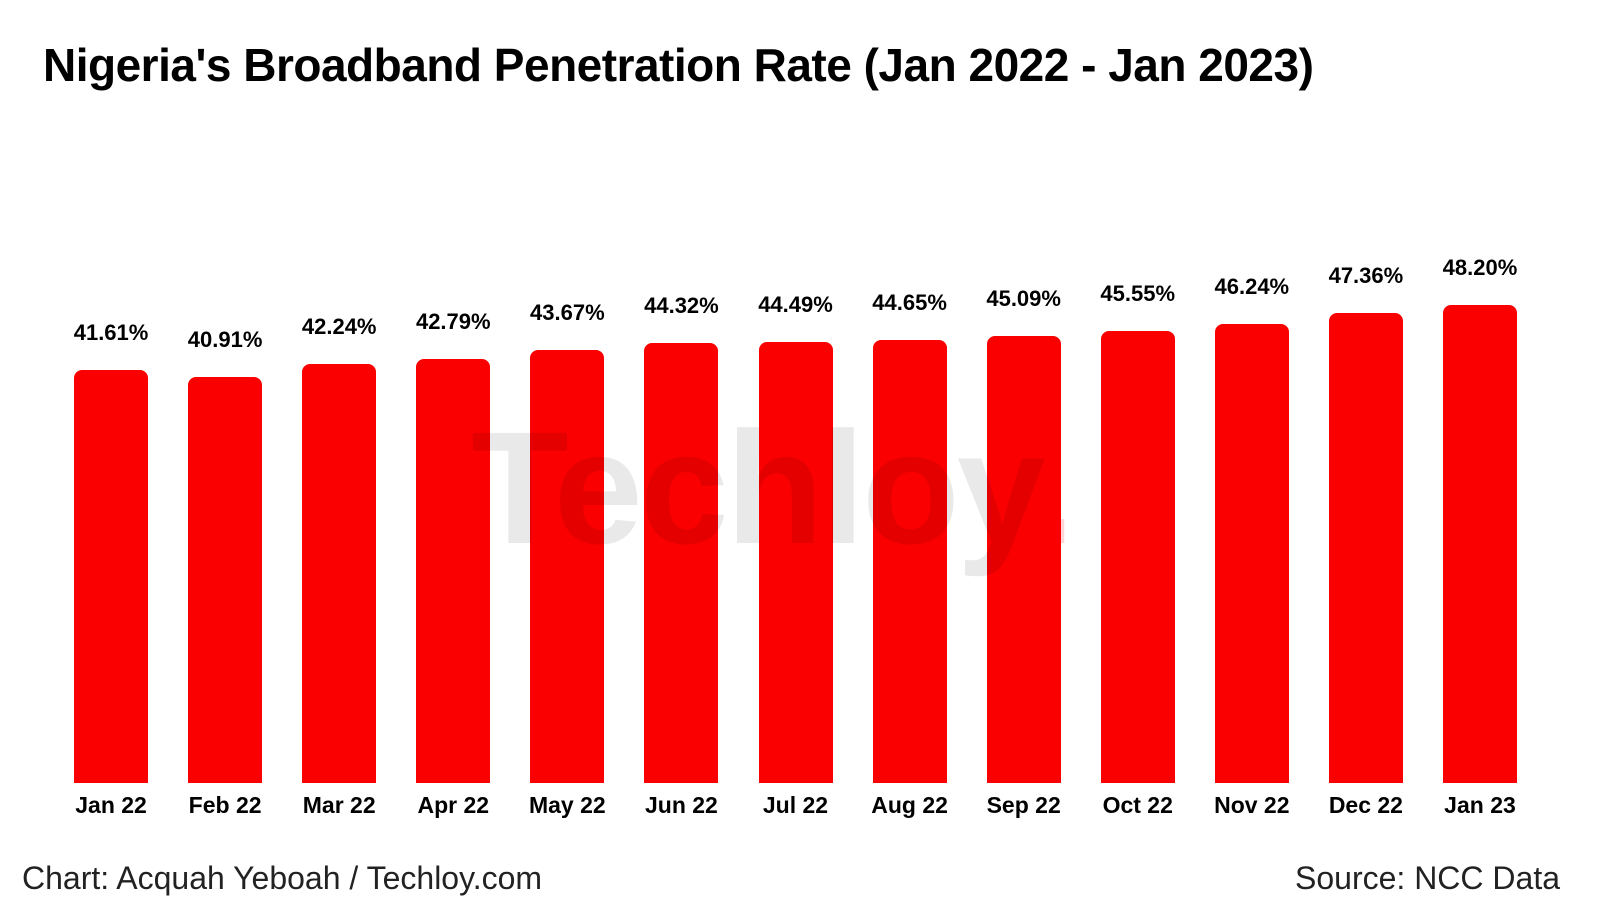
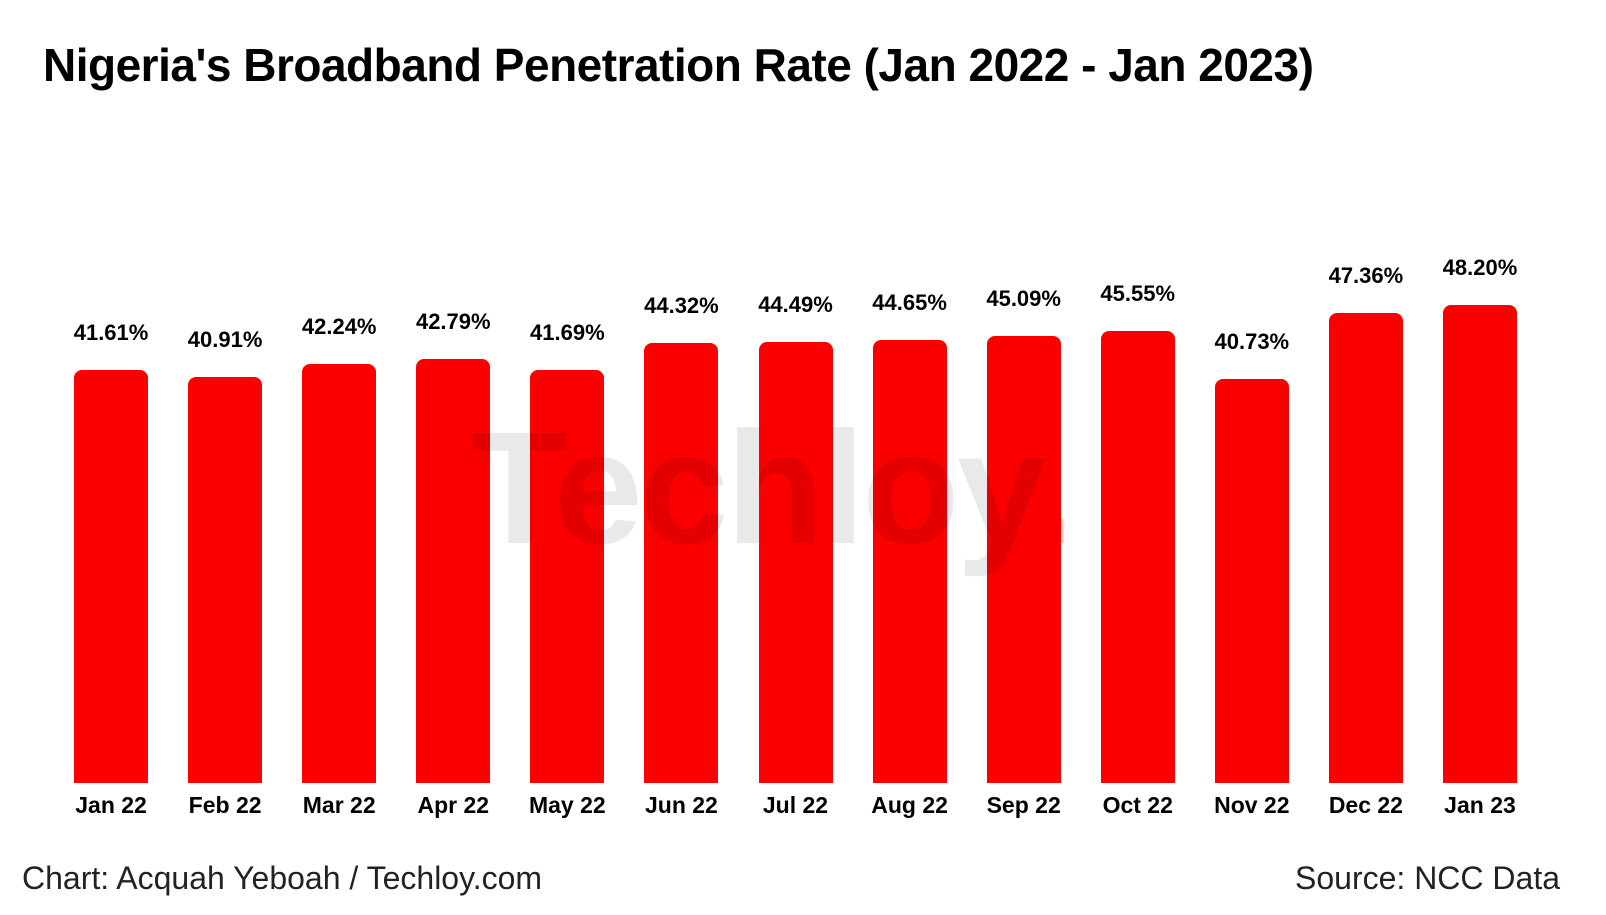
May 22: 43.67% -> 41.69%
Nov 22: 46.24% -> 40.73%
